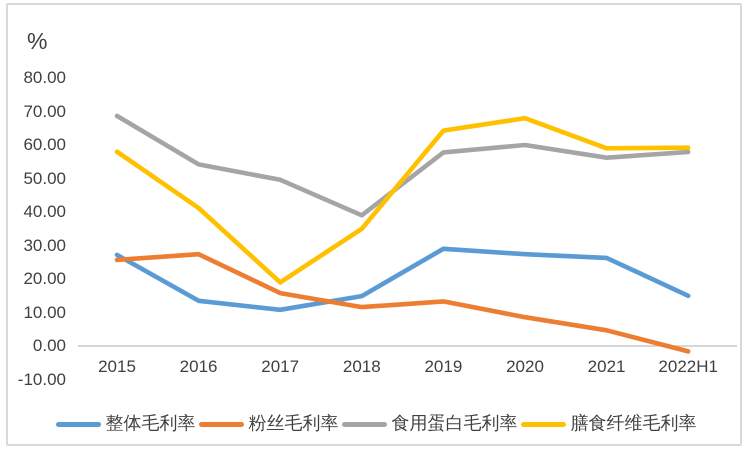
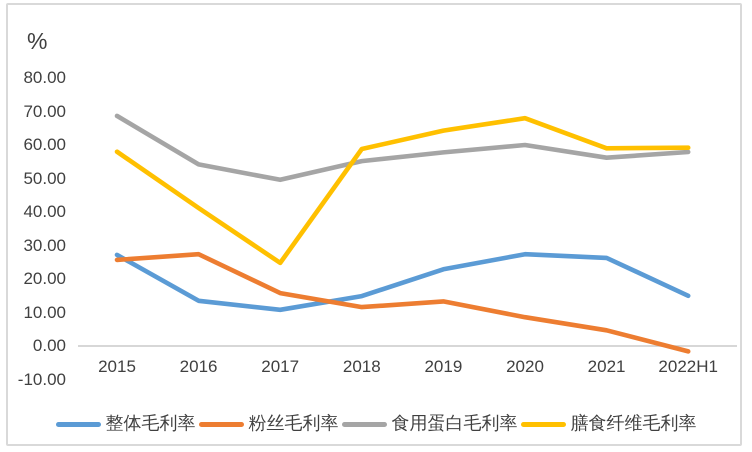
膳食纤维毛利率/2017: 19 -> 25
食用蛋白毛利率/2018: 39 -> 55
膳食纤维毛利率/2018: 35 -> 59
整体毛利率/2019: 29 -> 23
